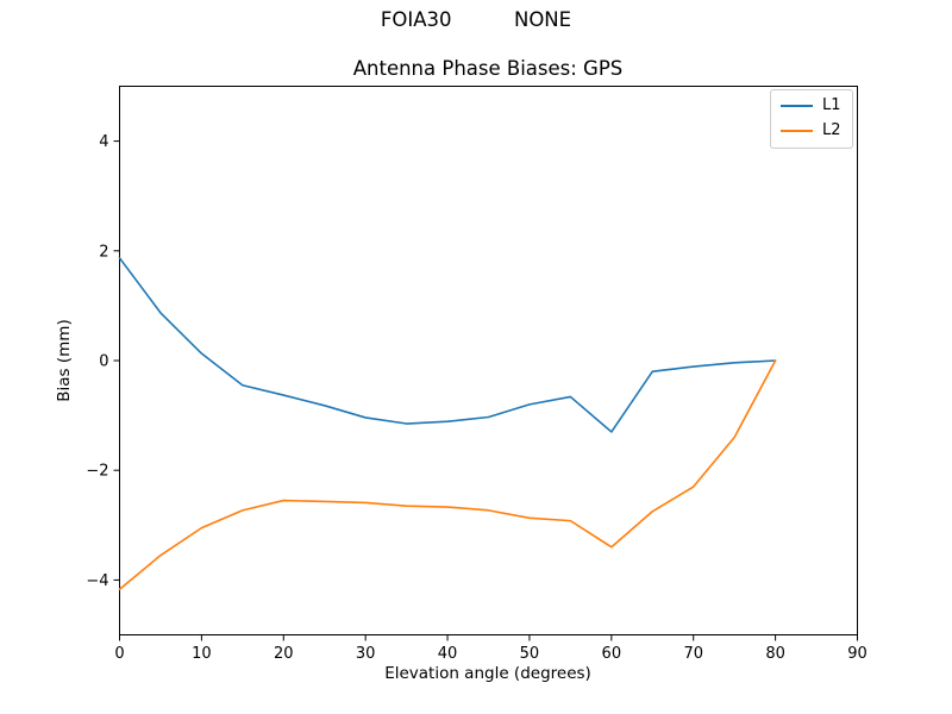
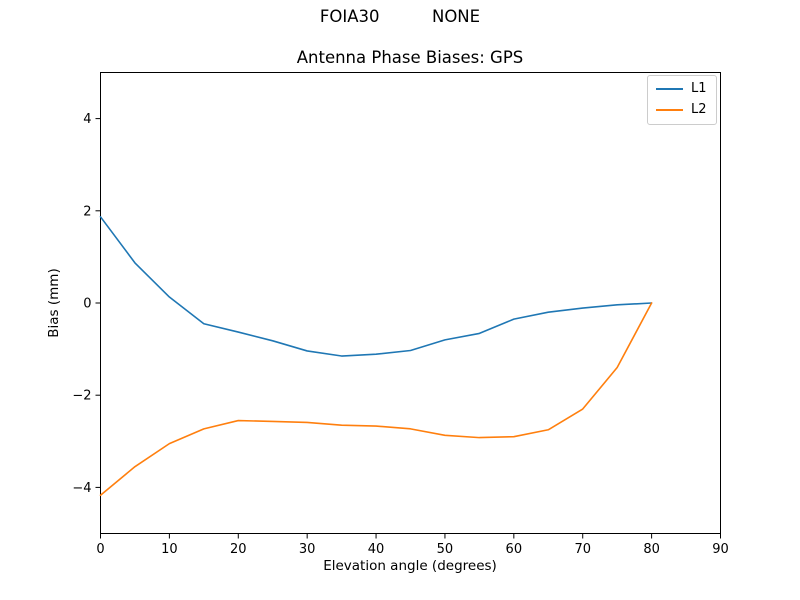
L1/60: -1.3 -> -0.3
L2/60: -3.4 -> -2.9
